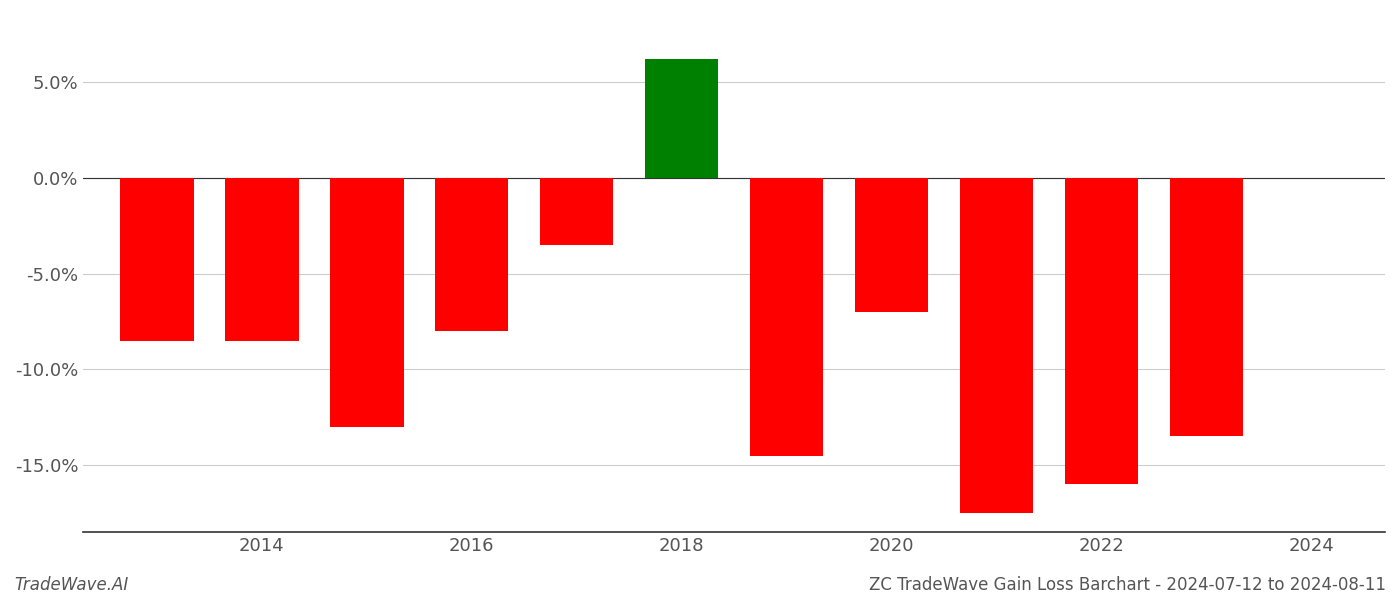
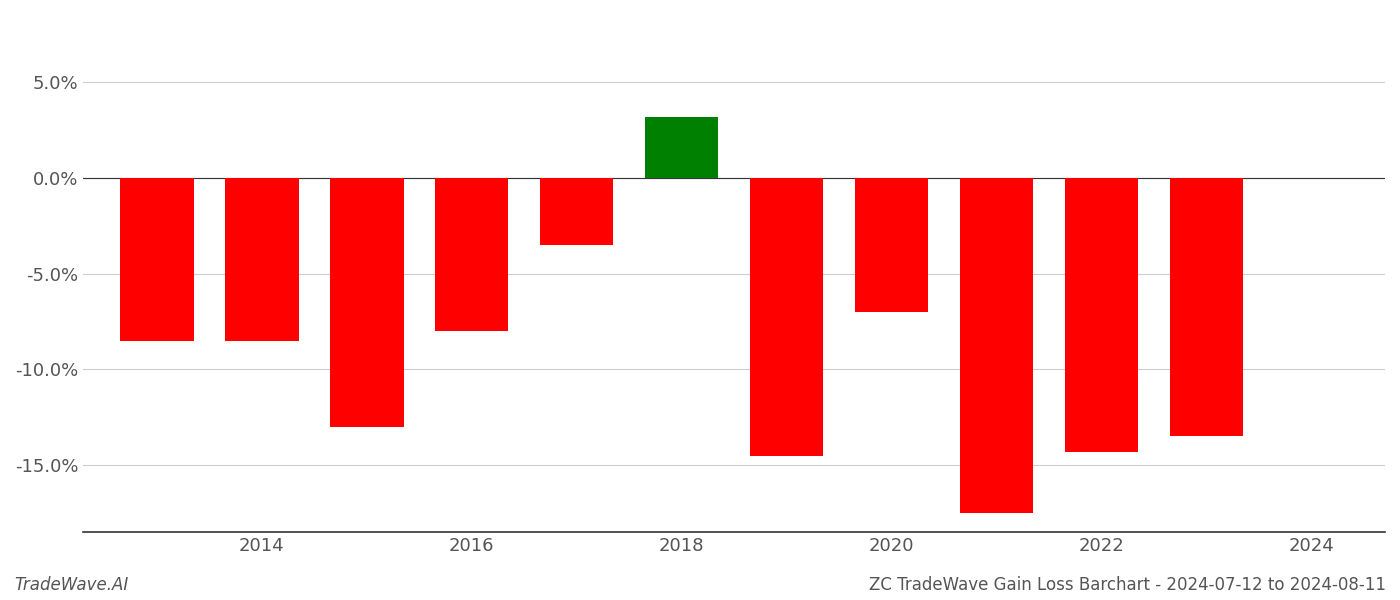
2018: 6.2% -> 3.2%
2022: -16.0% -> -14.3%
